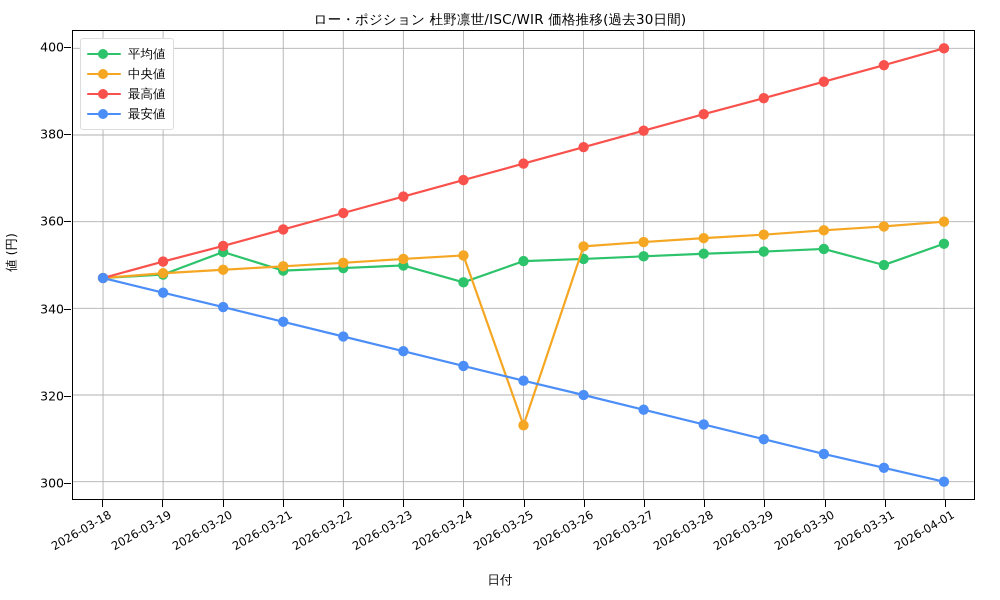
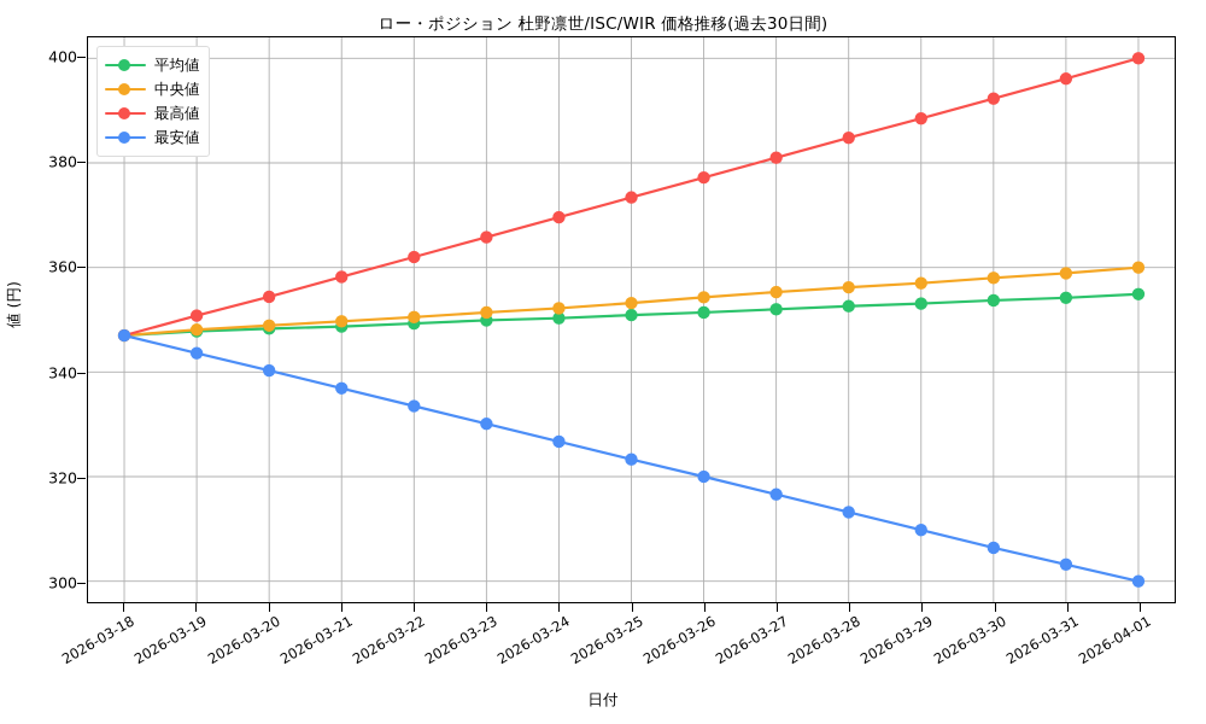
平均値/2026-03-20: 353 -> 348
平均値/2026-03-24: 346 -> 350
中央値/2026-03-25: 313 -> 353
平均値/2026-03-31: 350 -> 354
